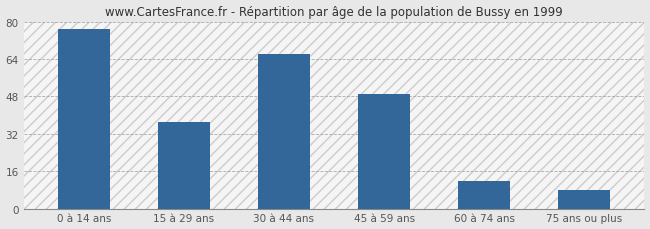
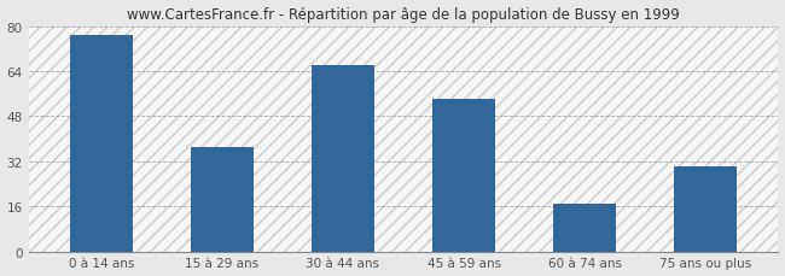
45 à 59 ans: 49 -> 54
60 à 74 ans: 12 -> 17
75 ans ou plus: 8 -> 30
